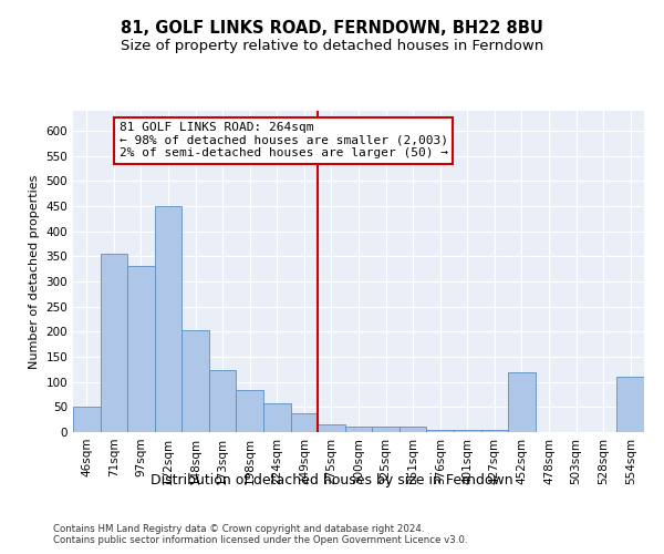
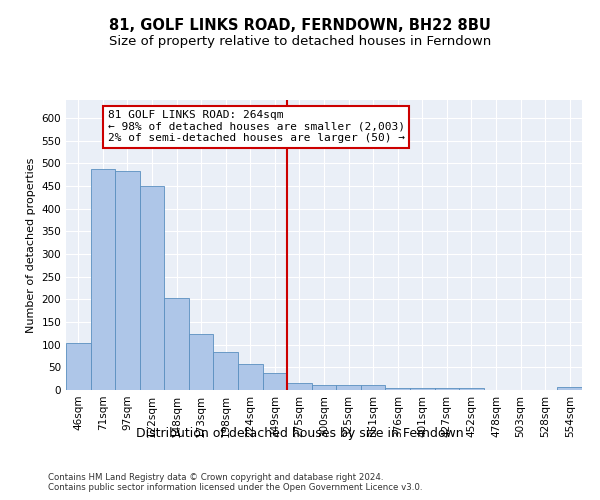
46sqm: 50 -> 104
71sqm: 355 -> 487
97sqm: 330 -> 483
452sqm: 120 -> 5
554sqm: 110 -> 7
